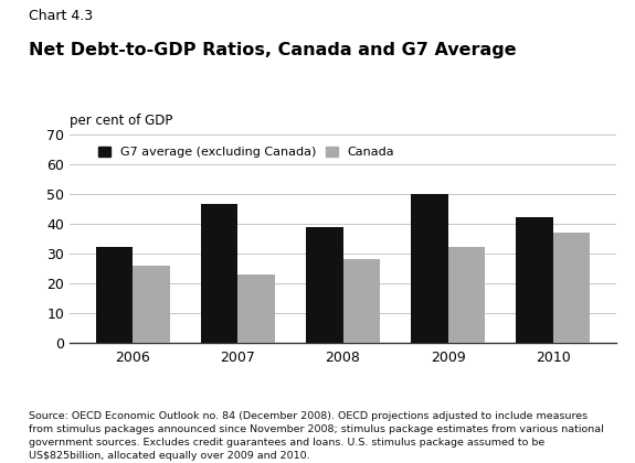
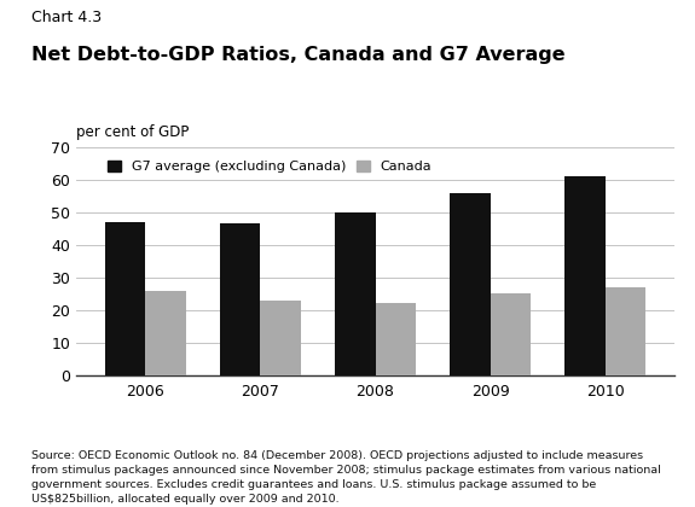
G7 average (excluding Canada)/2006: 32.0 -> 47.0
G7 average (excluding Canada)/2008: 39.0 -> 50.0
Canada/2008: 28 -> 22
G7 average (excluding Canada)/2009: 50.0 -> 56.0
Canada/2009: 32 -> 25
G7 average (excluding Canada)/2010: 42.0 -> 61.0
Canada/2010: 37 -> 27
